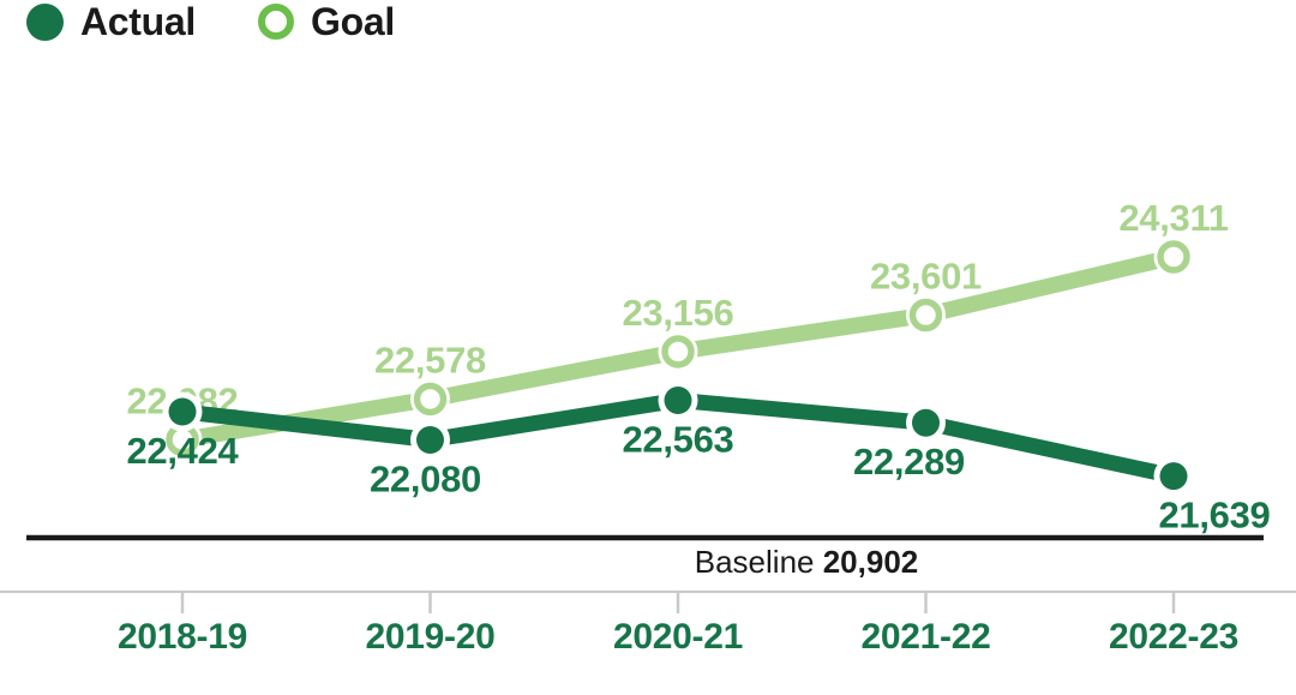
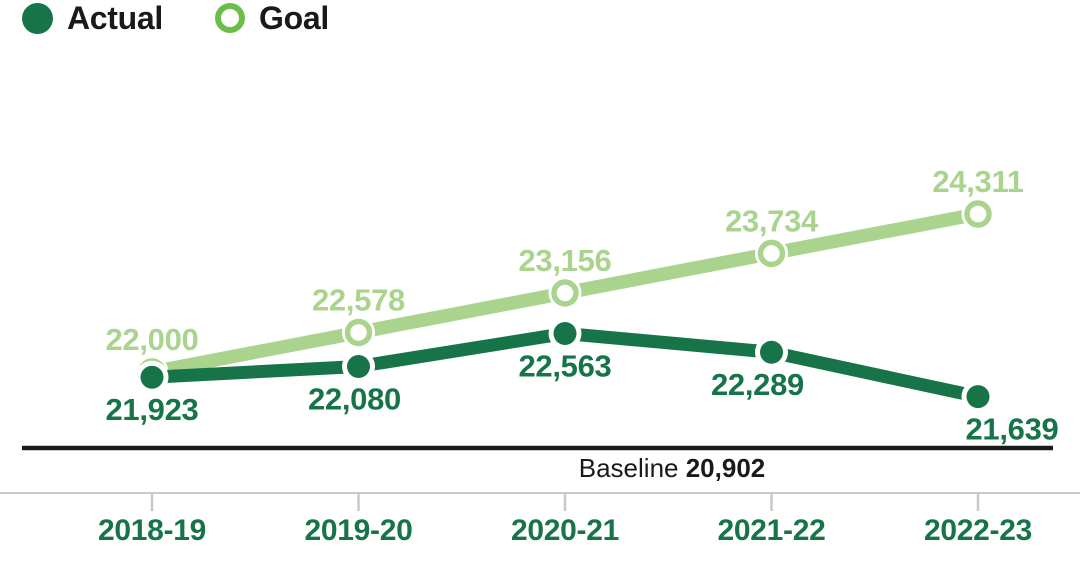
Actual/2018-19: 22,424 -> 21,923
Goal/2018-19: 22,082 -> 22,000
Goal/2021-22: 23,601 -> 23,734
